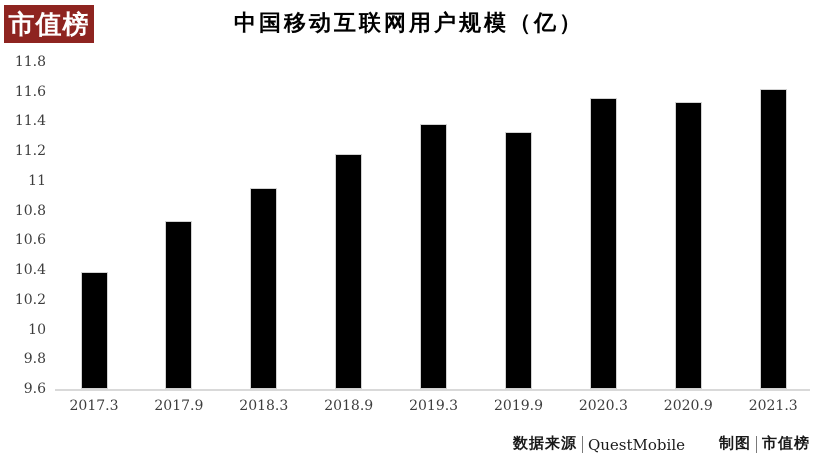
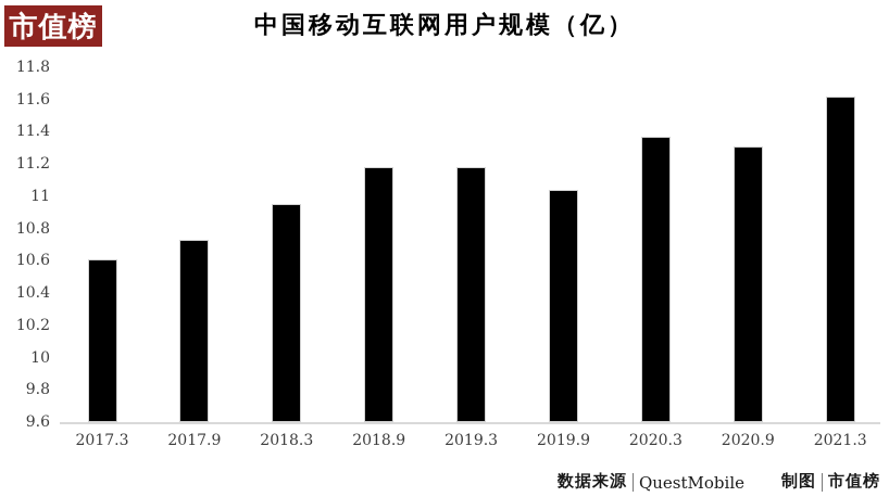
2017.3: 10.39 -> 10.61
2019.3: 11.38 -> 11.18
2019.9: 11.33 -> 11.04
2020.3: 11.56 -> 11.37
2020.9: 11.53 -> 11.31
